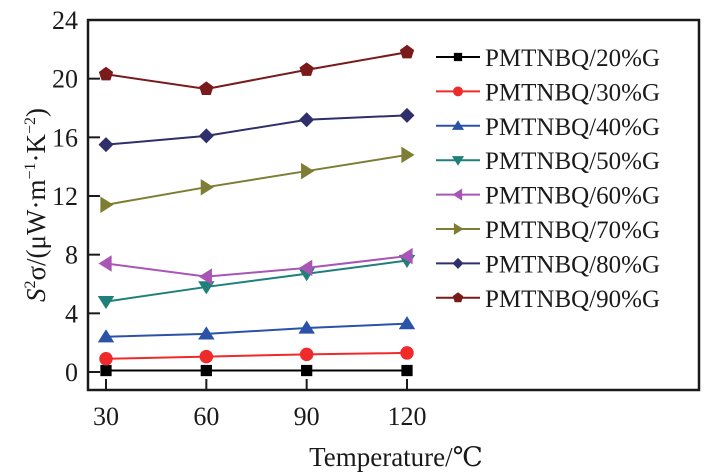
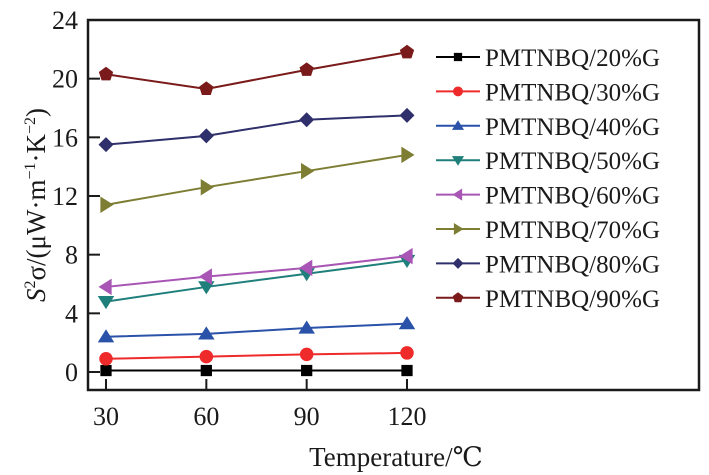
PMTNBQ/60%G/30: 7.4 -> 5.8
